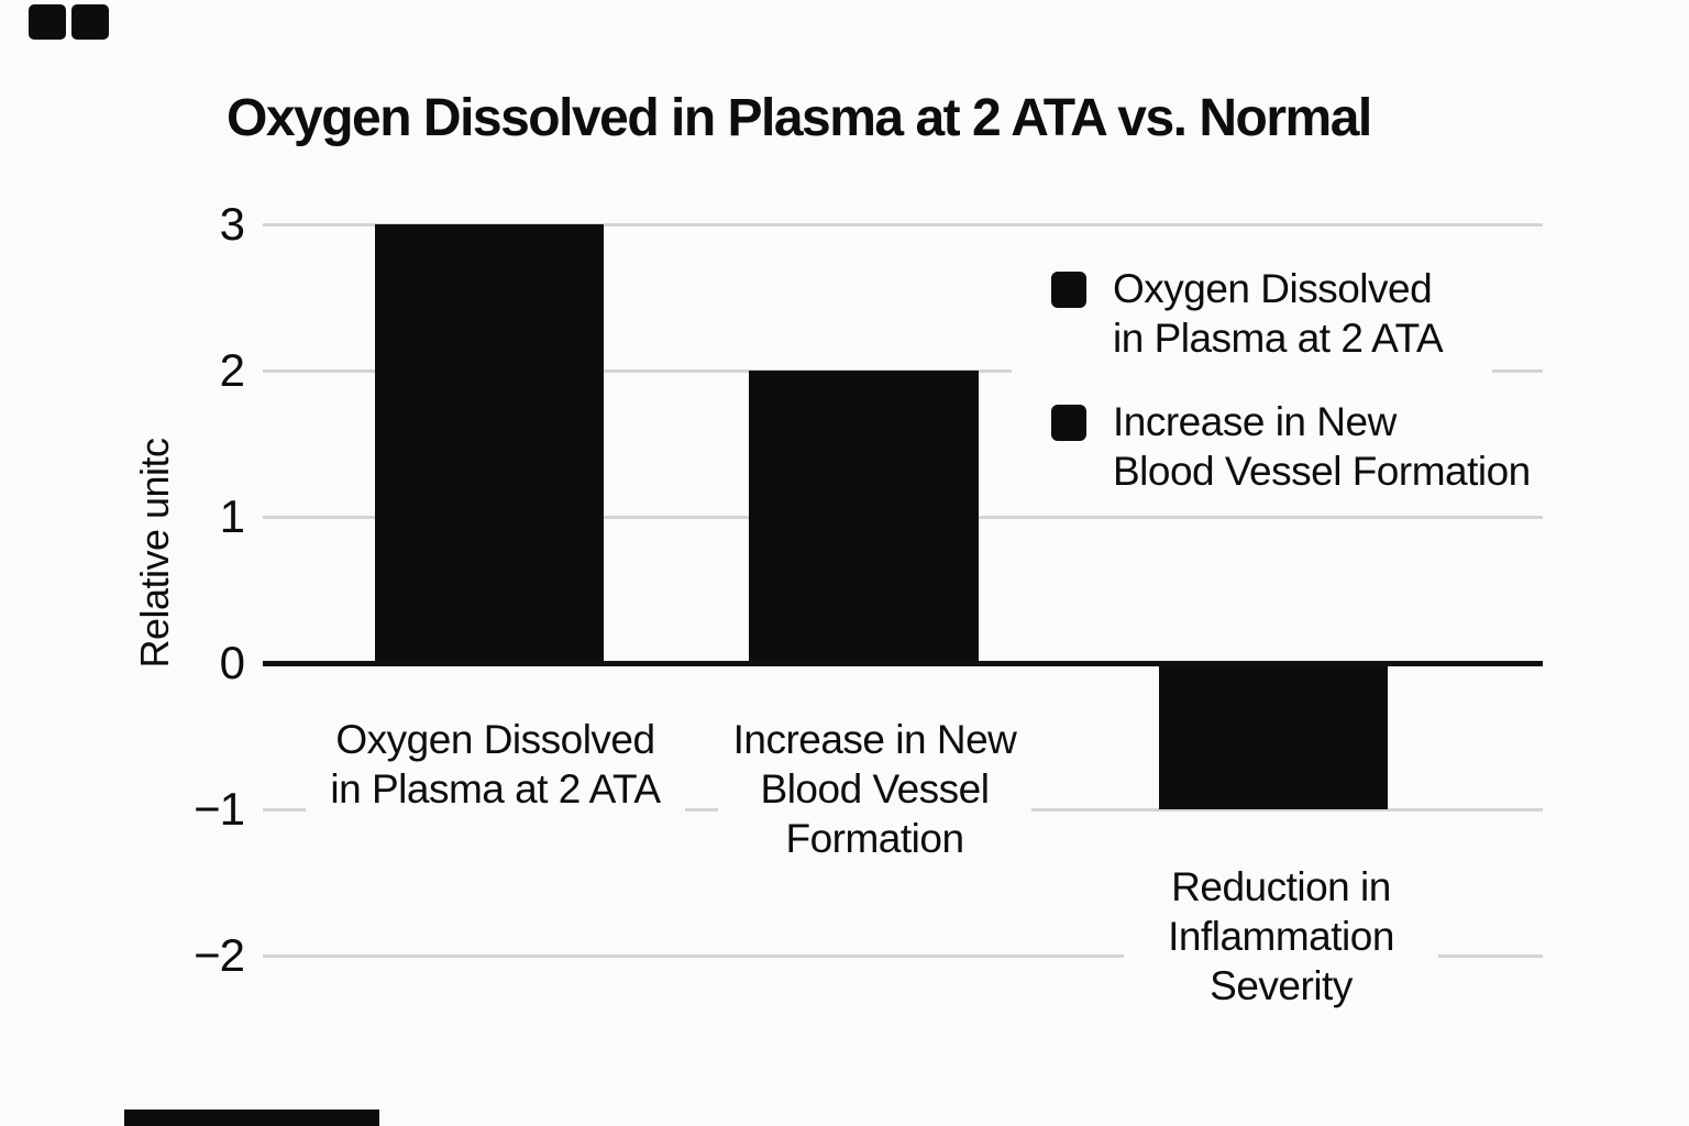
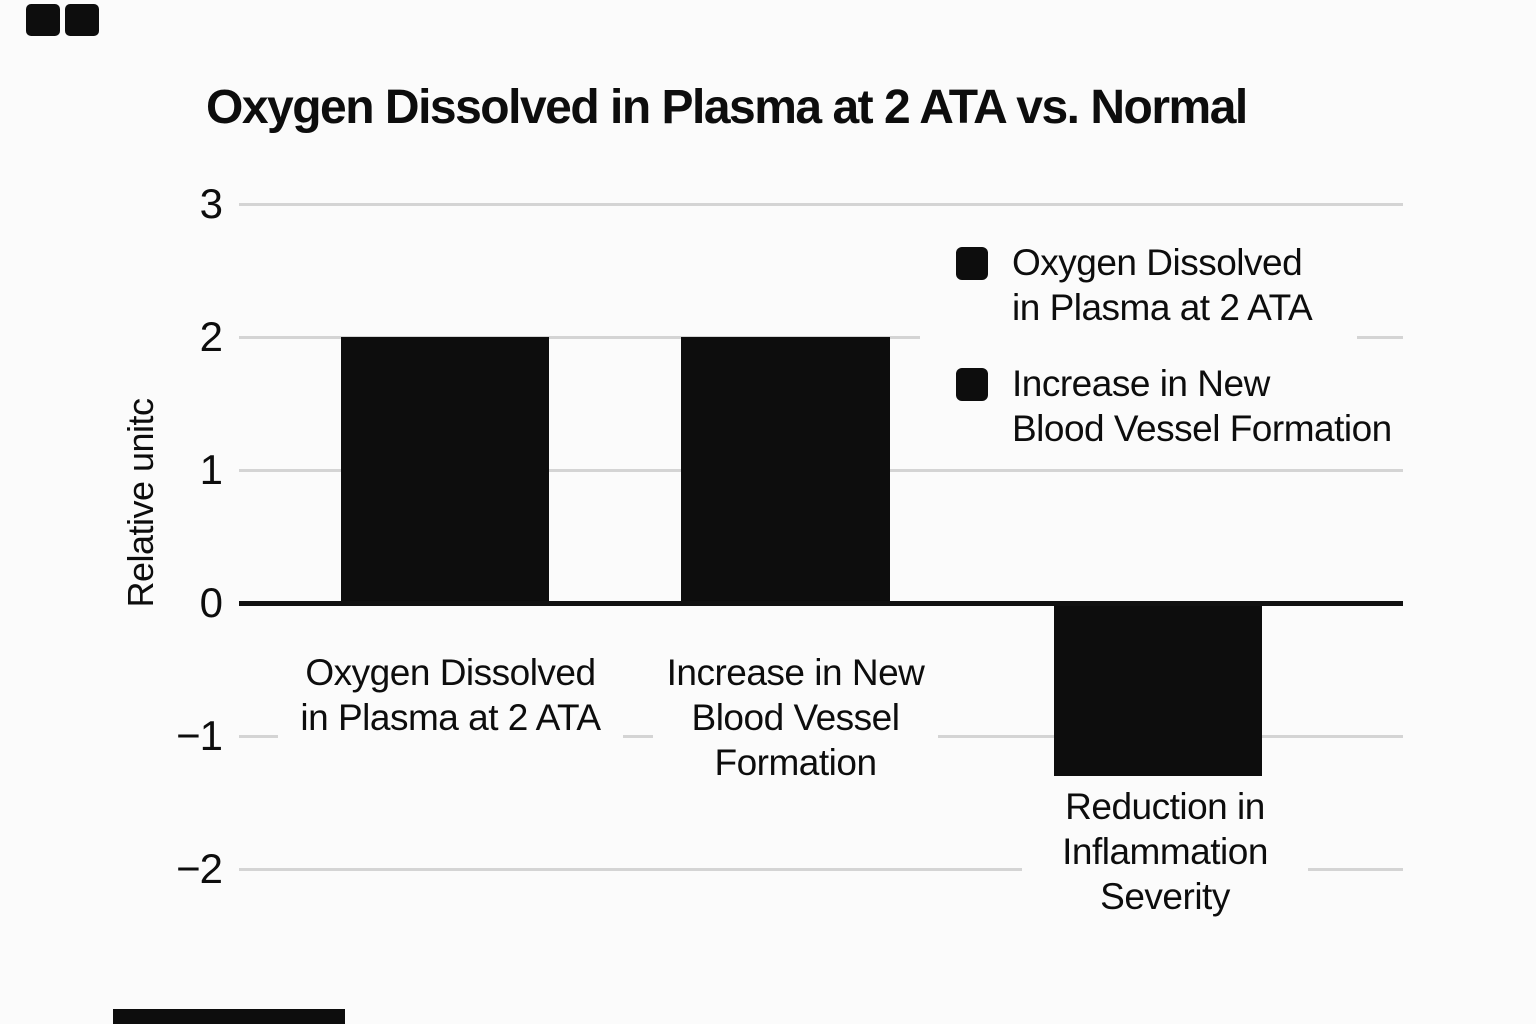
Oxygen Dissolved in Plasma at 2 ATA: 3 -> 2
Reduction in Inflammation Severity: -1 -> -2
